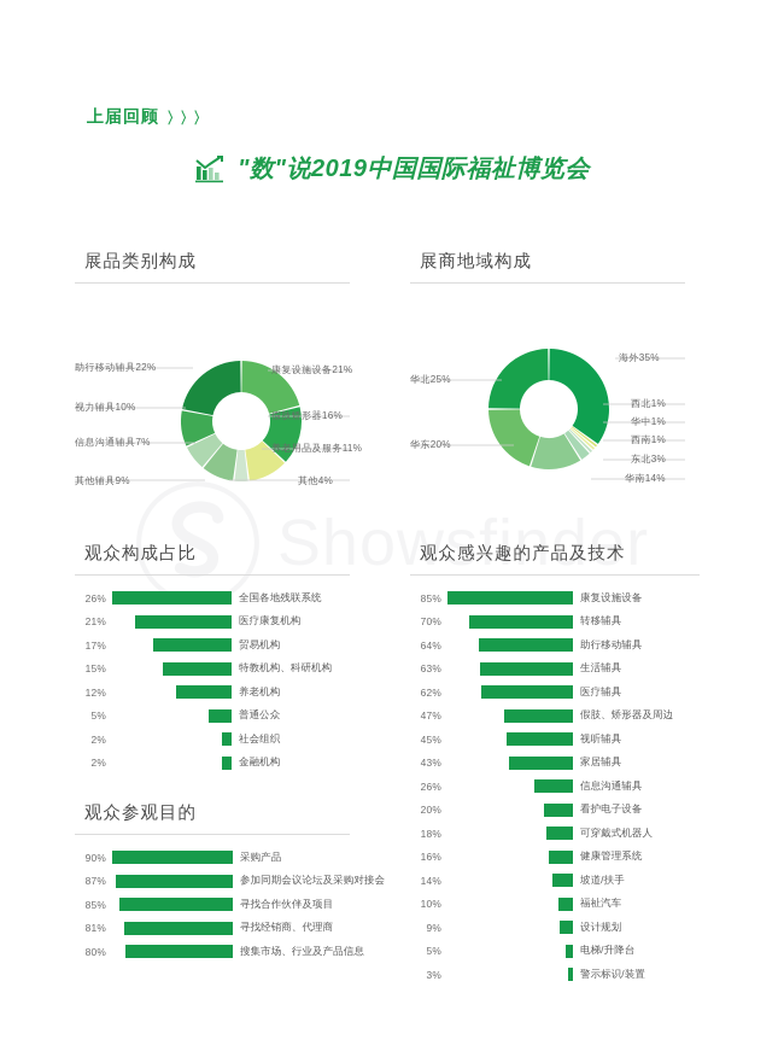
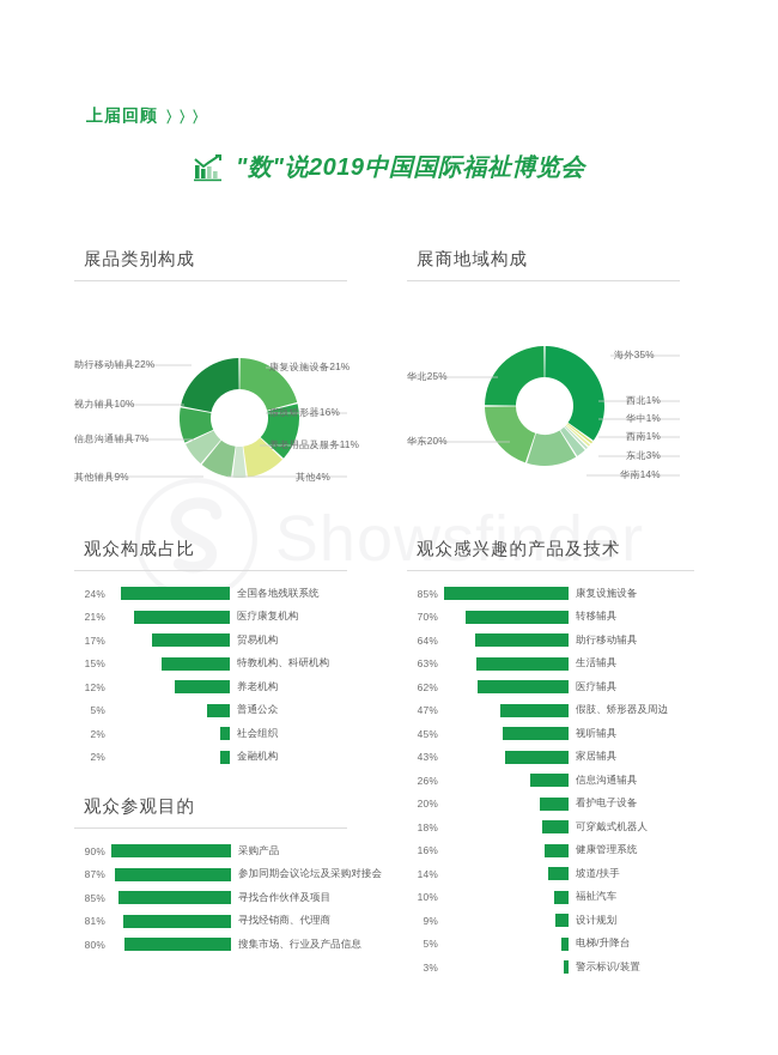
观众构成占比/全国各地残联系统: 26% -> 24%
